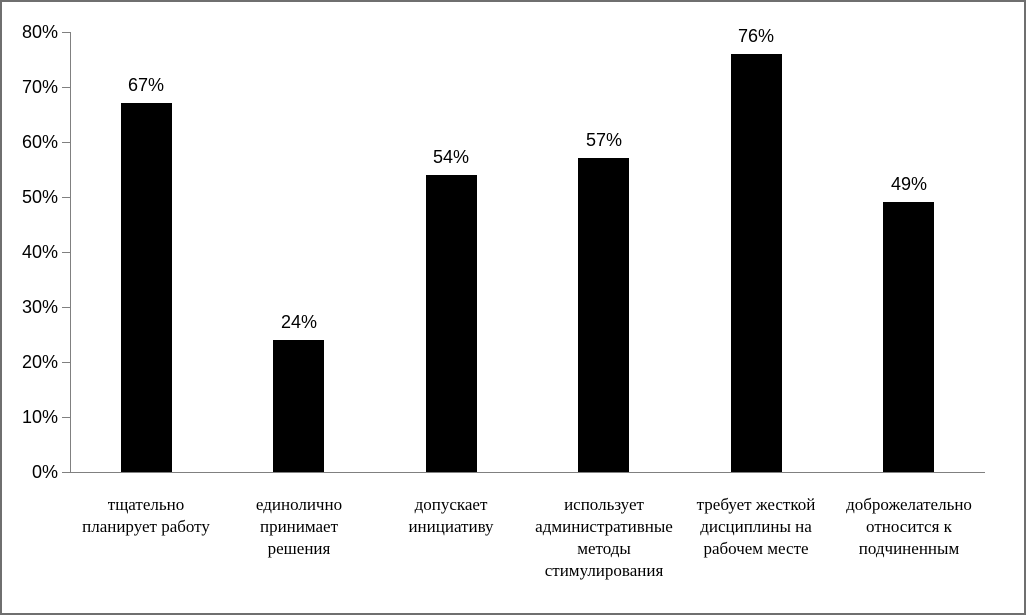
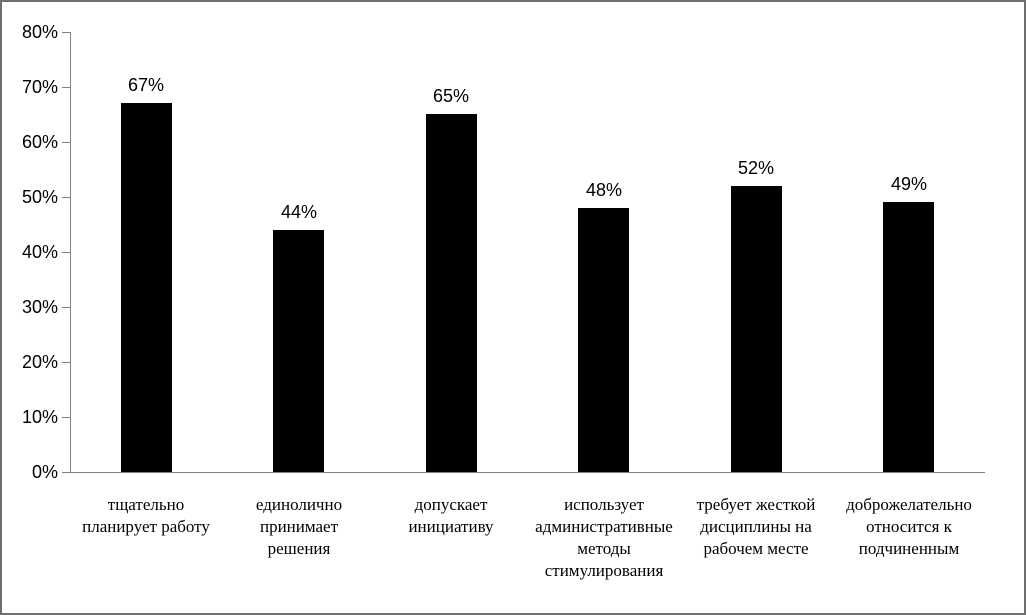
единолично принимает решения: 24% -> 44%
допускает инициативу: 54% -> 65%
использует административные методы стимулирования: 57% -> 48%
требует жесткой дисциплины на рабочем месте: 76% -> 52%
